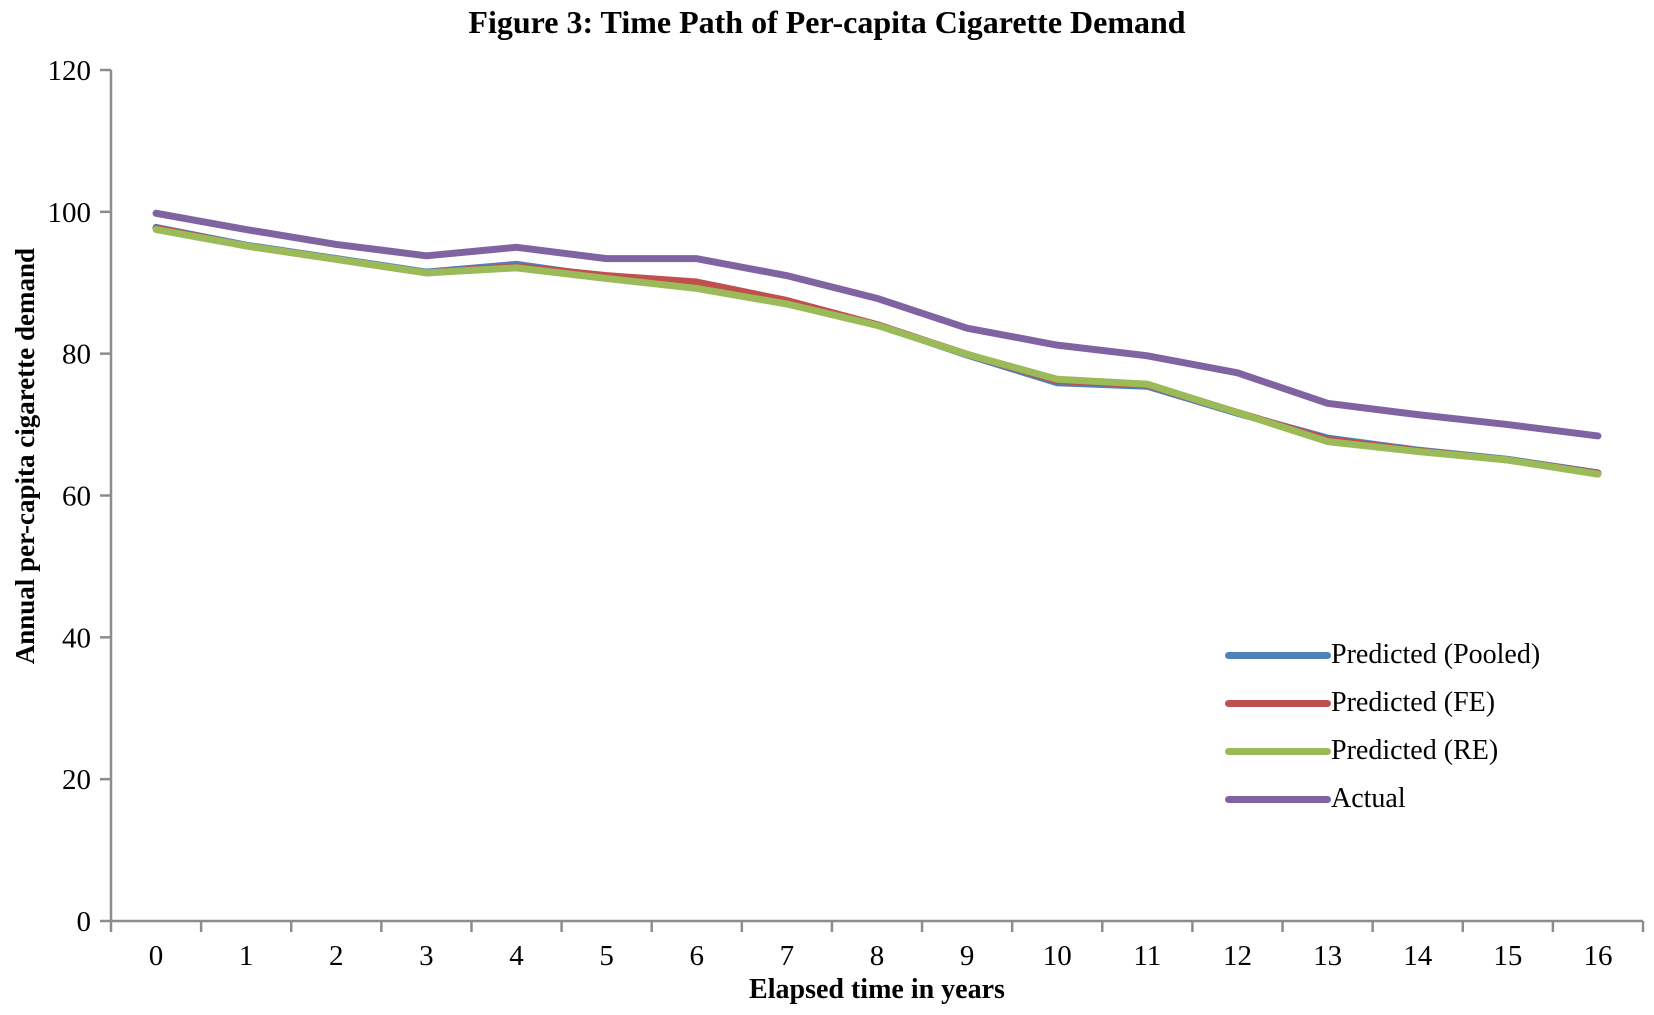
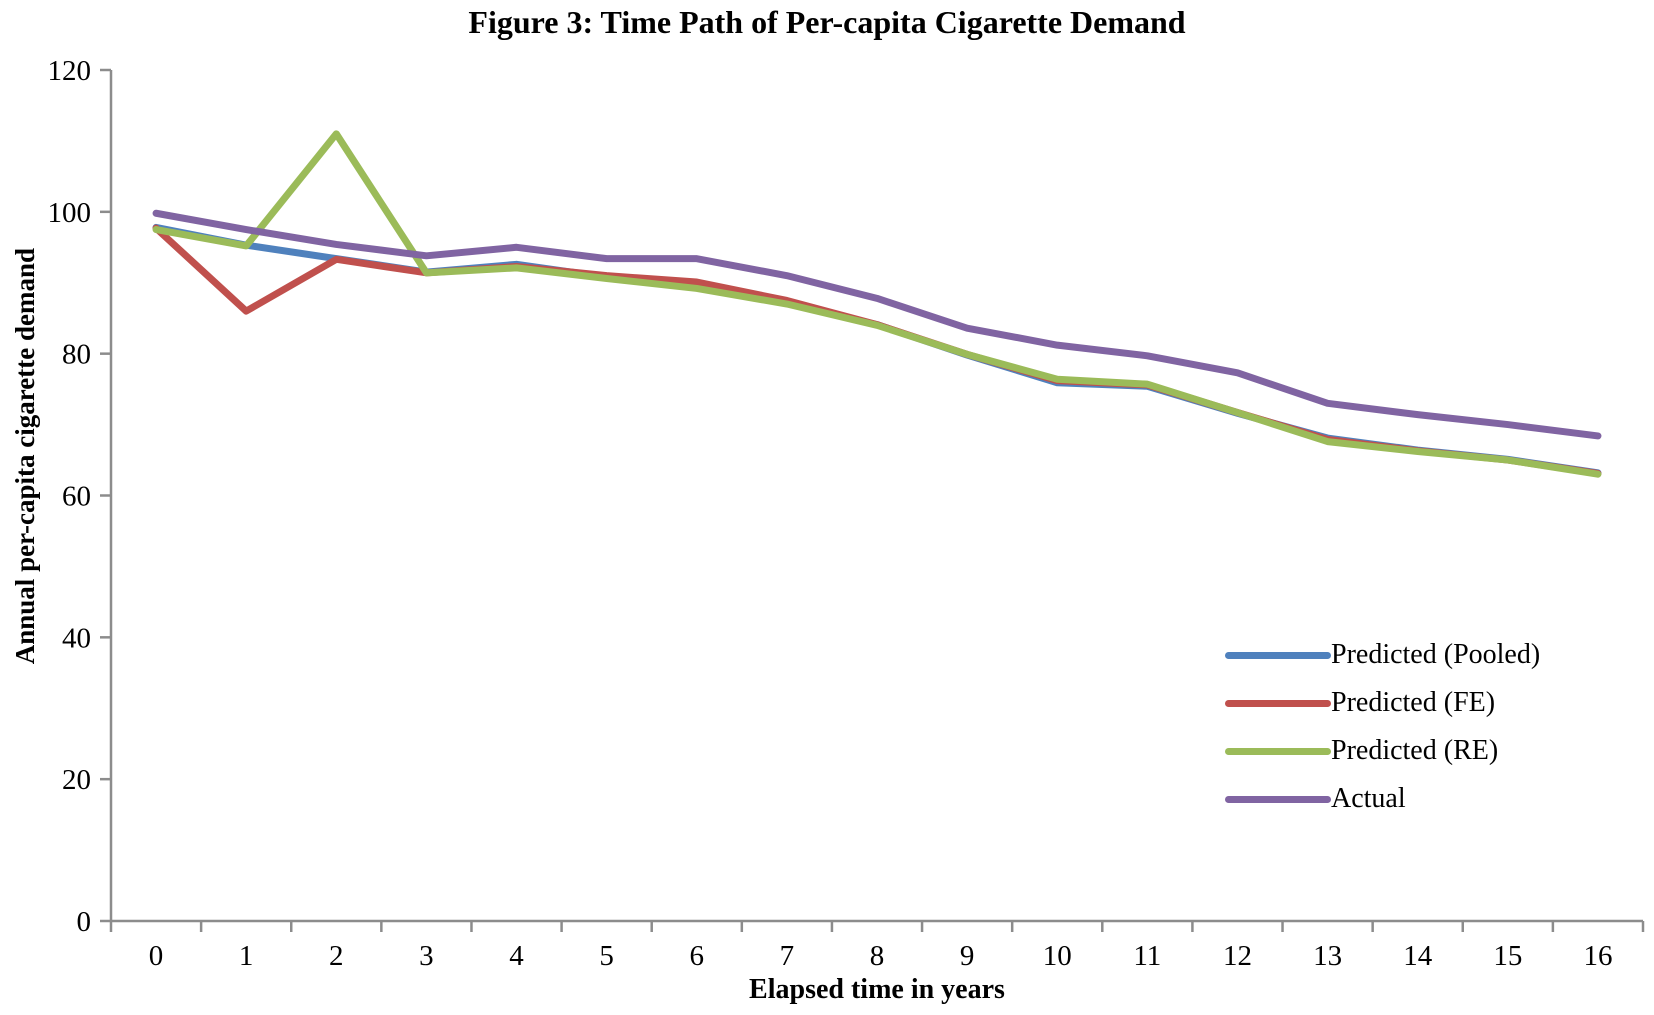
Predicted (FE)/1: 95 -> 86
Predicted (RE)/2: 93 -> 111
